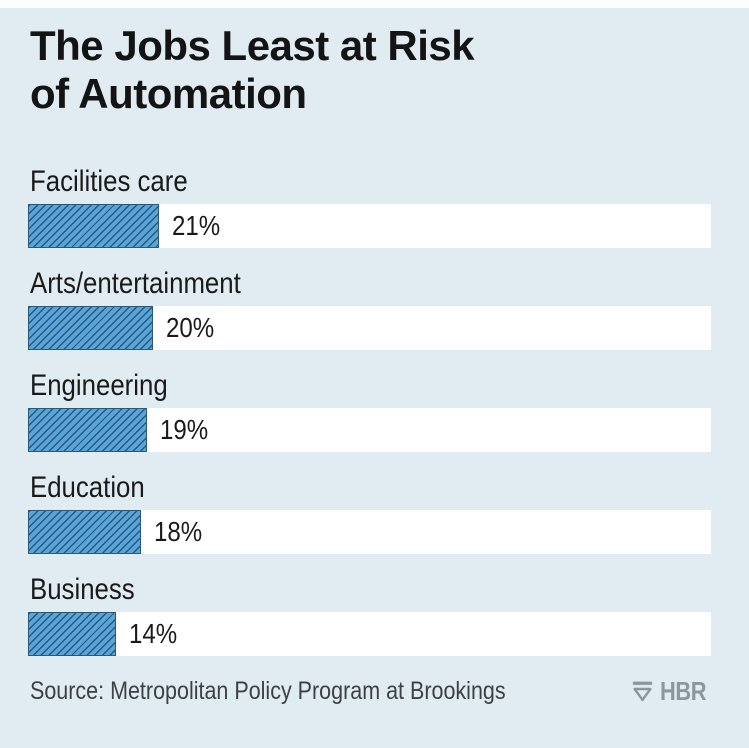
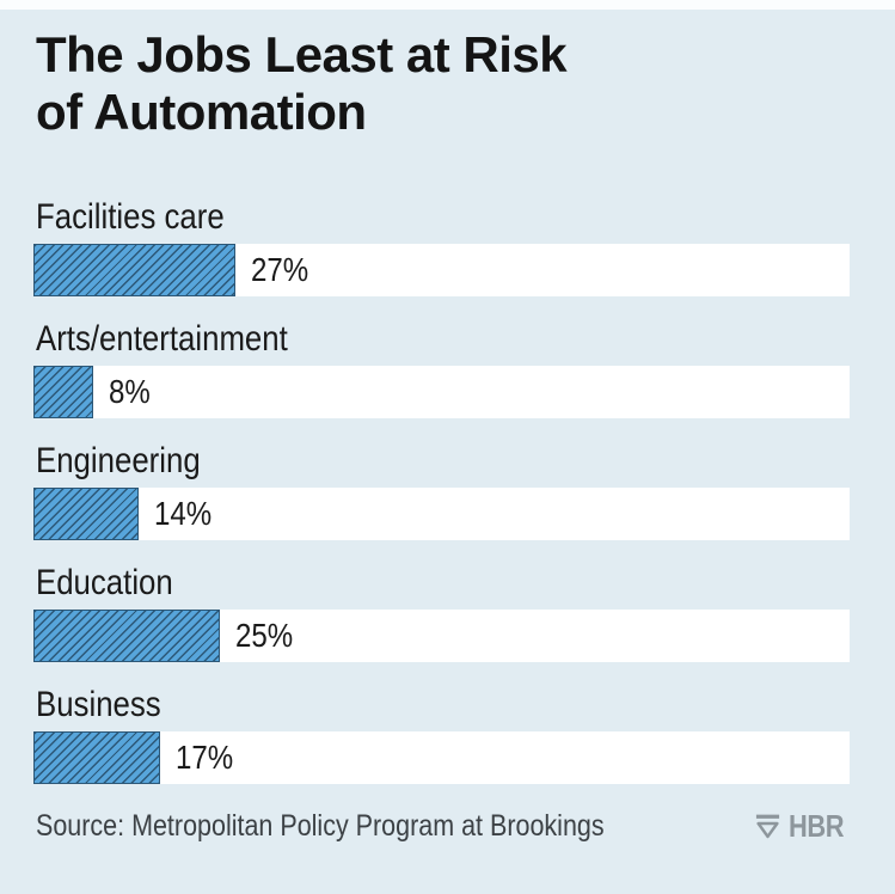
Facilities care: 21% -> 27%
Arts/entertainment: 20% -> 8%
Engineering: 19% -> 14%
Education: 18% -> 25%
Business: 14% -> 17%
